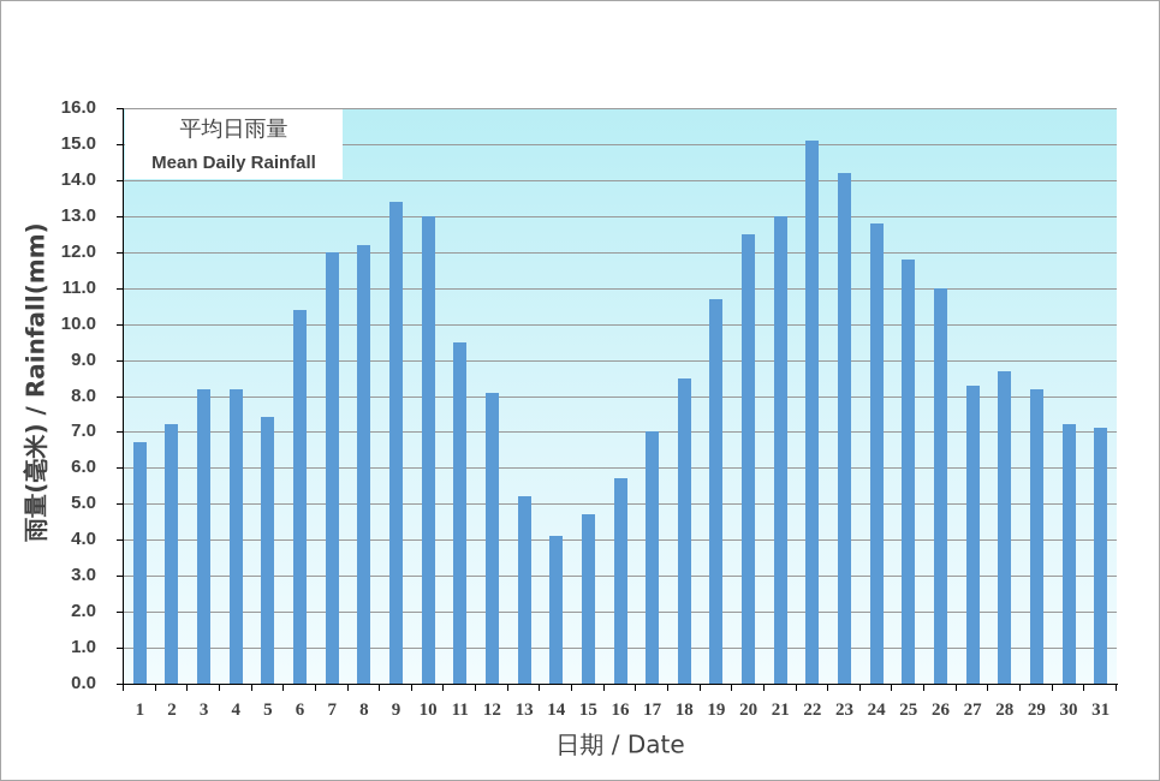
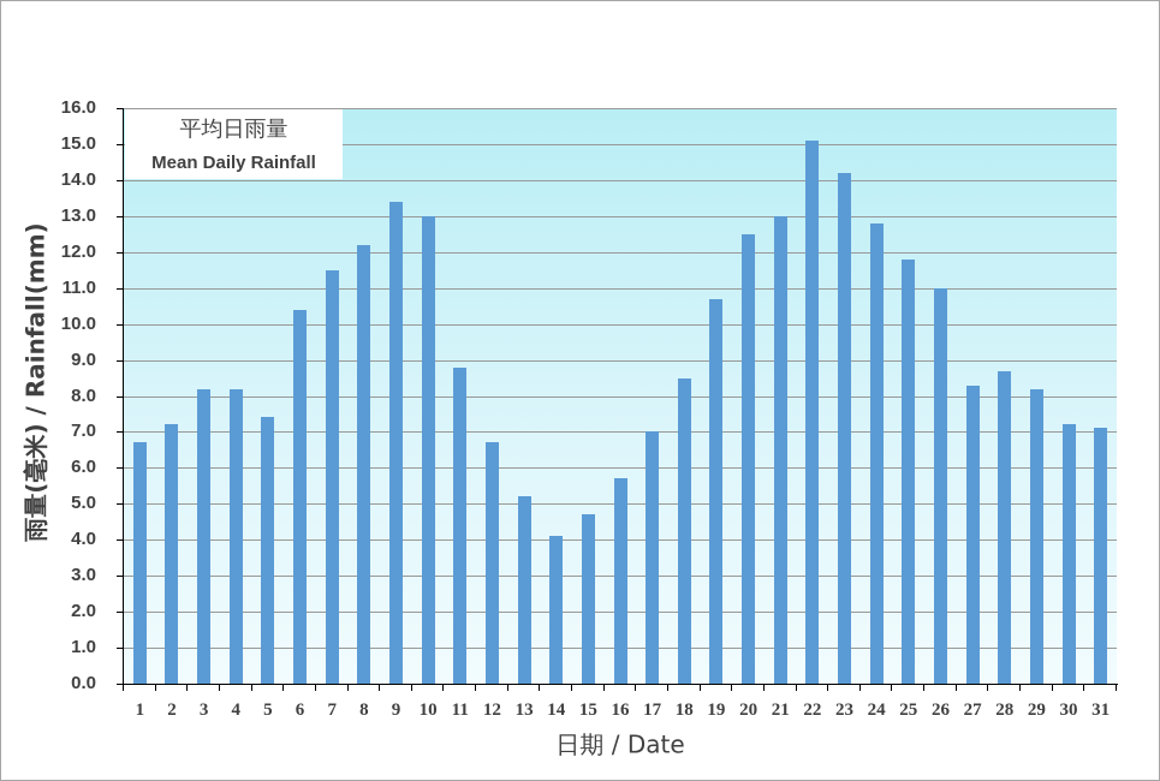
7: 12.0 -> 11.5
11: 9.5 -> 8.8
12: 8.1 -> 6.7
